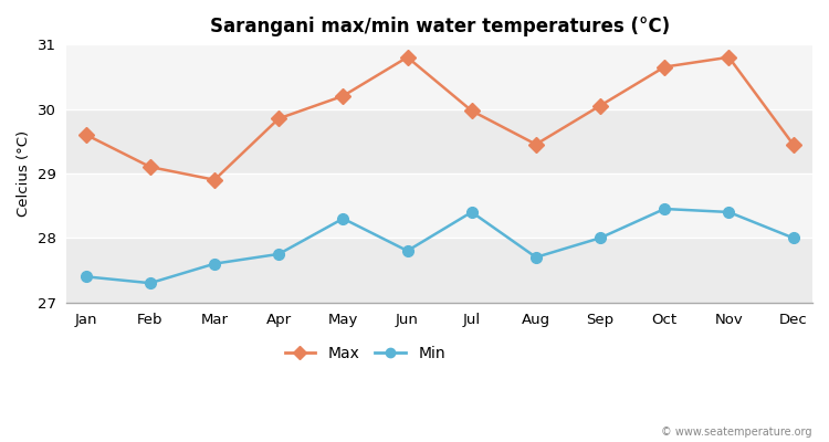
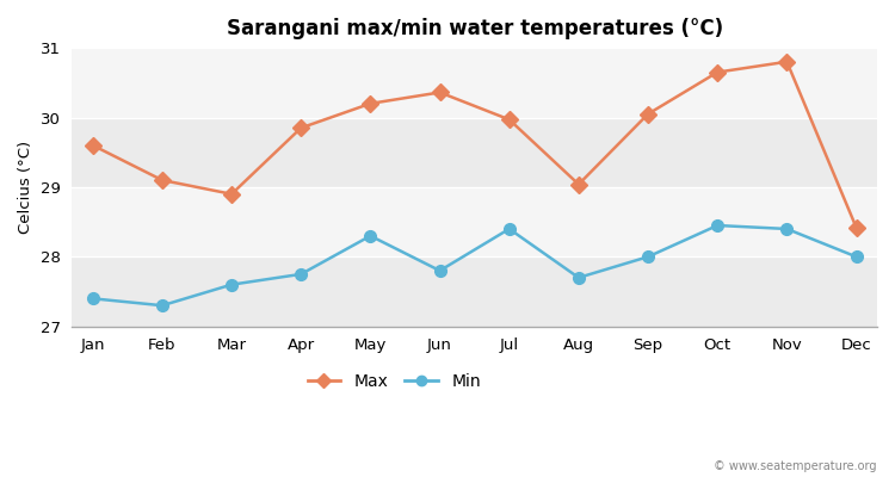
Max/Jun: 30.80 -> 30.36
Max/Aug: 29.45 -> 29.04
Max/Dec: 29.45 -> 28.42
